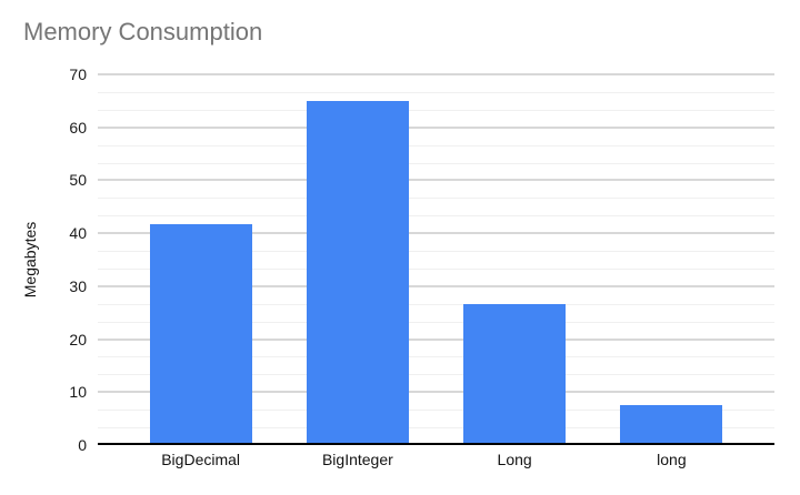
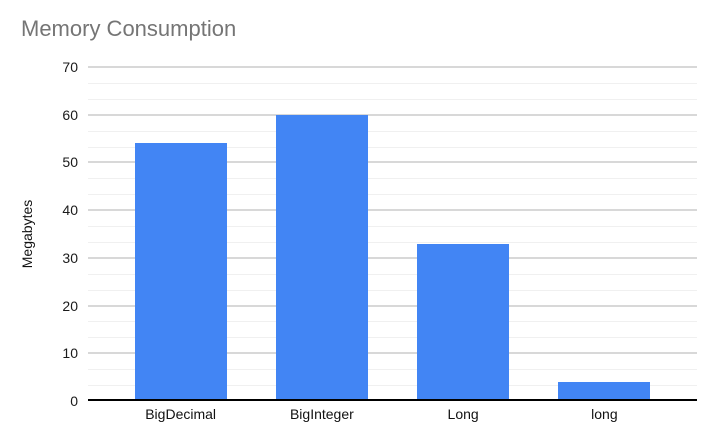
BigDecimal: 42 -> 54
BigInteger: 65 -> 60
Long: 27 -> 33
long: 8 -> 4
